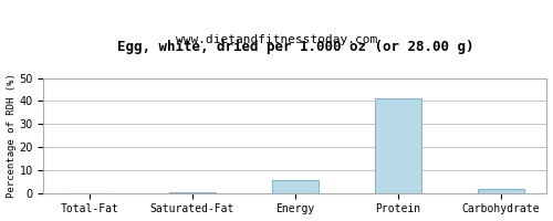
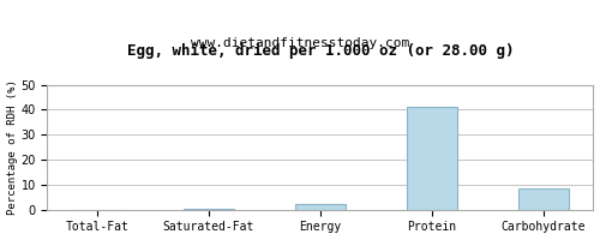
Energy: 5.5 -> 2.5
Carbohydrate: 2.0 -> 8.5
